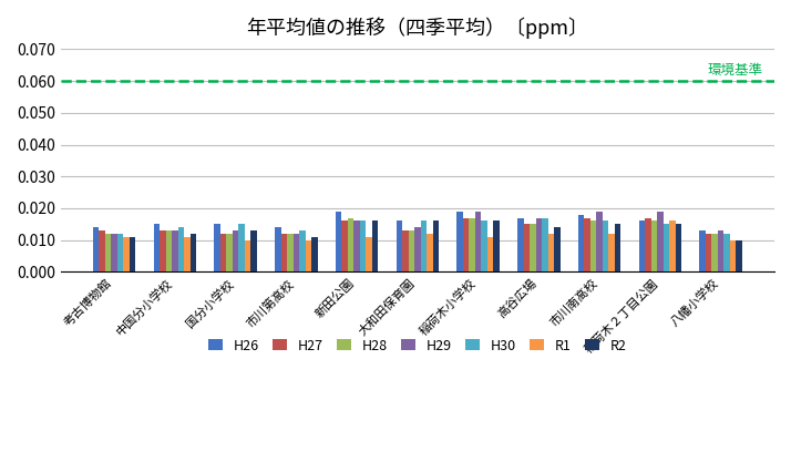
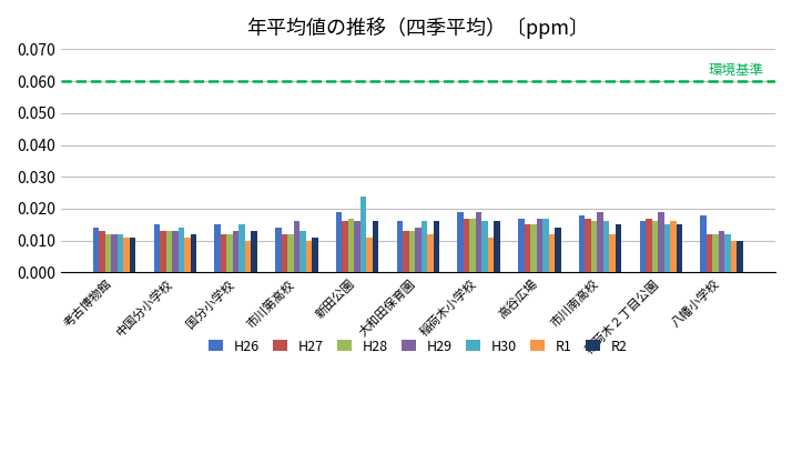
H29/市川第高校: 0.012 -> 0.016
H30/新田公園: 0.016 -> 0.024
H26/八幡小学校: 0.013 -> 0.018
